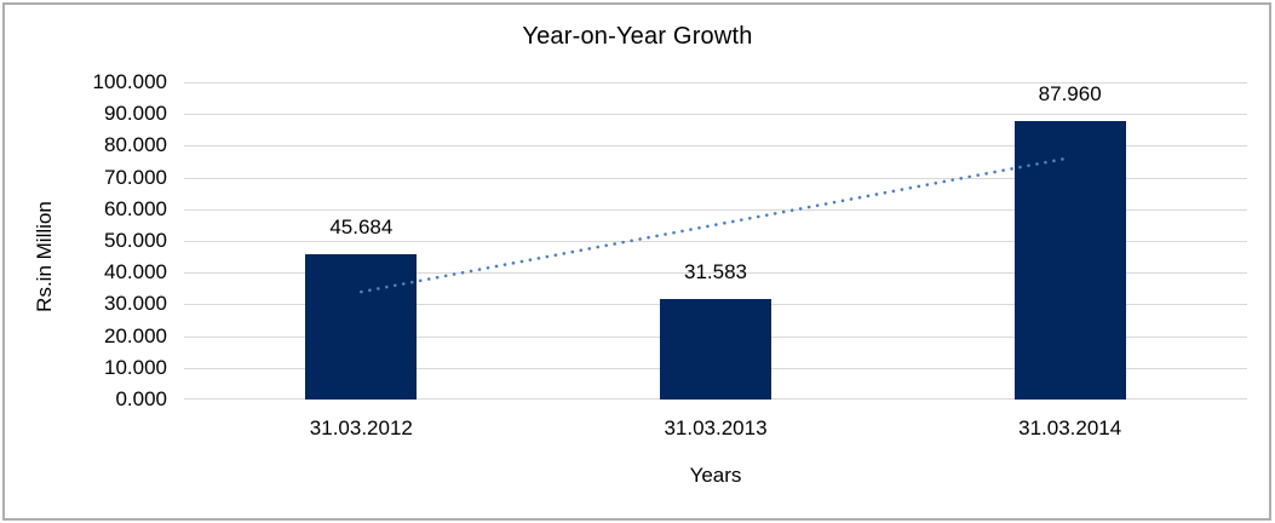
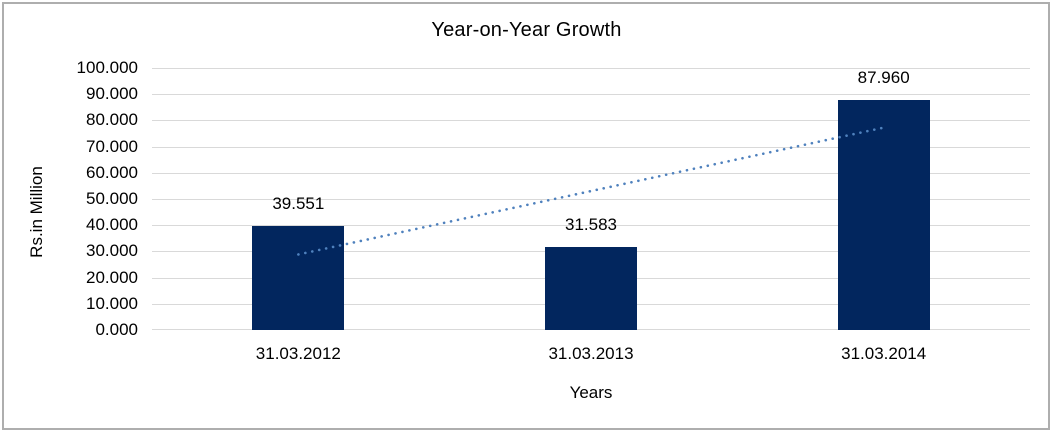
31.03.2012: 45.684 -> 39.551
